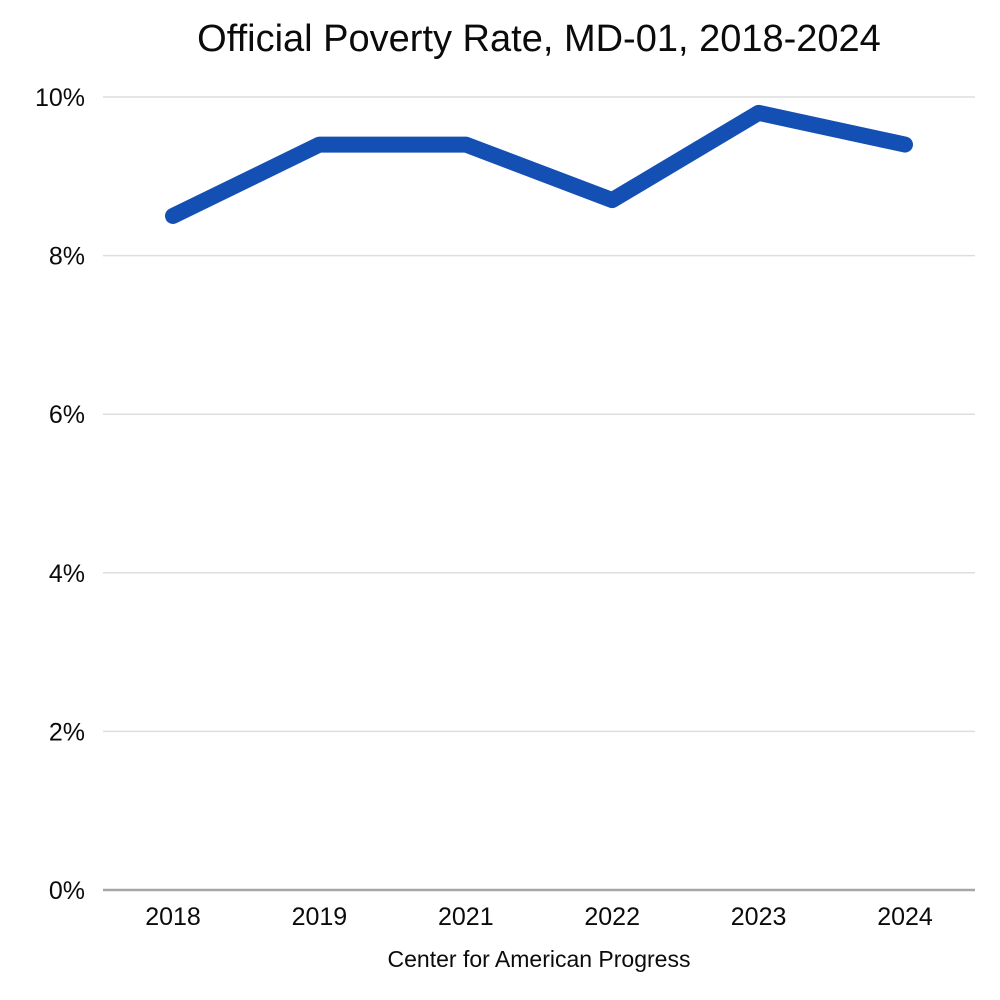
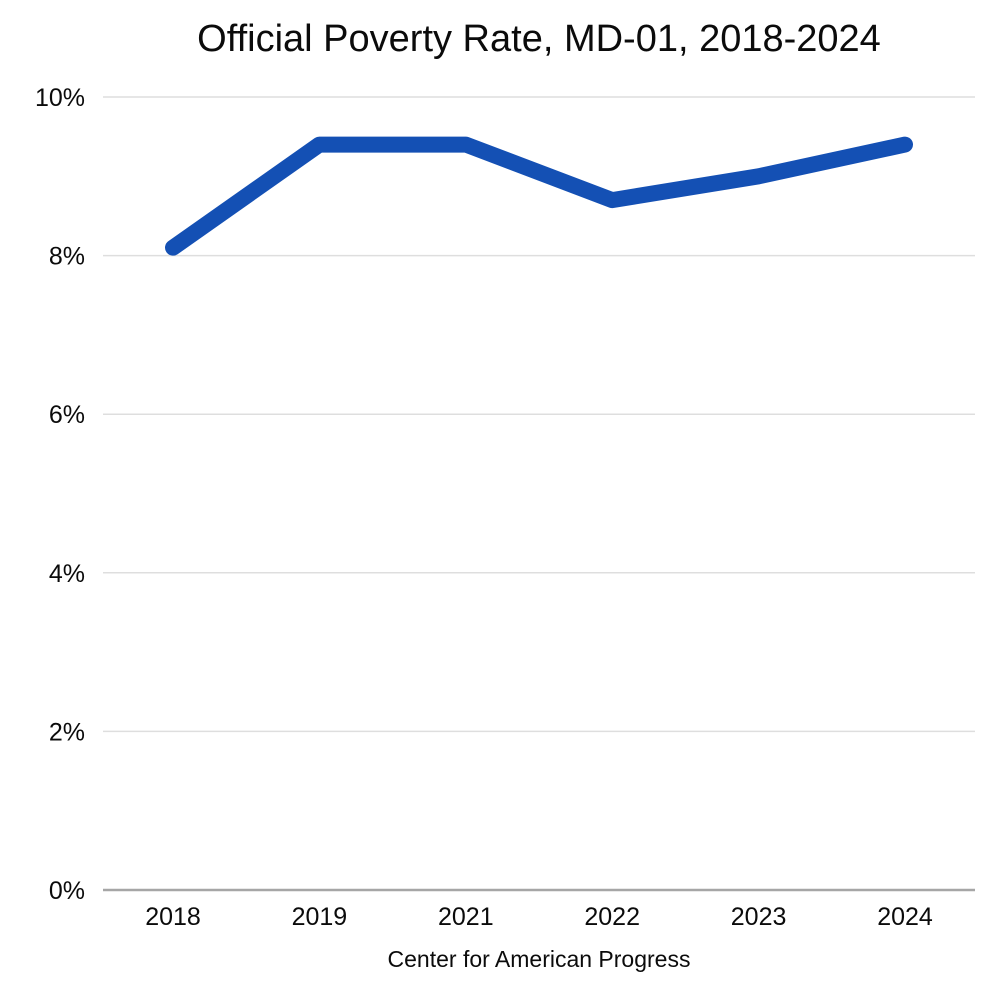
2018: 8.5% -> 8.1%
2023: 9.8% -> 9.0%
